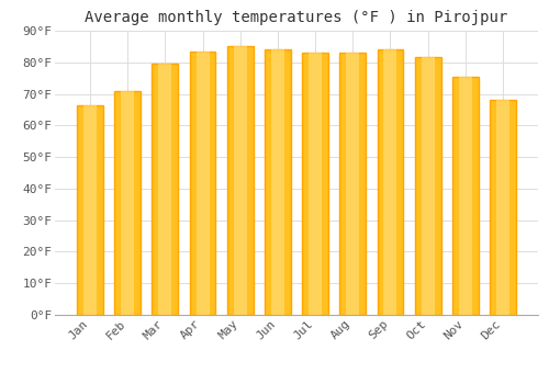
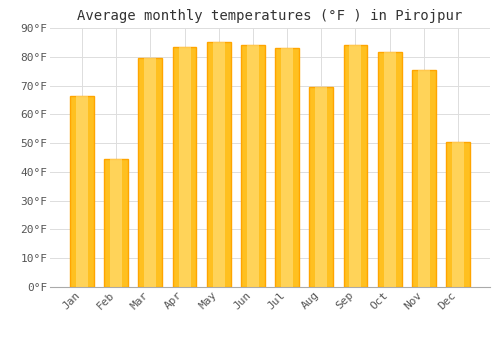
Feb: 71.0°F -> 44.5°F
Aug: 83.0°F -> 69.5°F
Dec: 68.0°F -> 50.5°F
